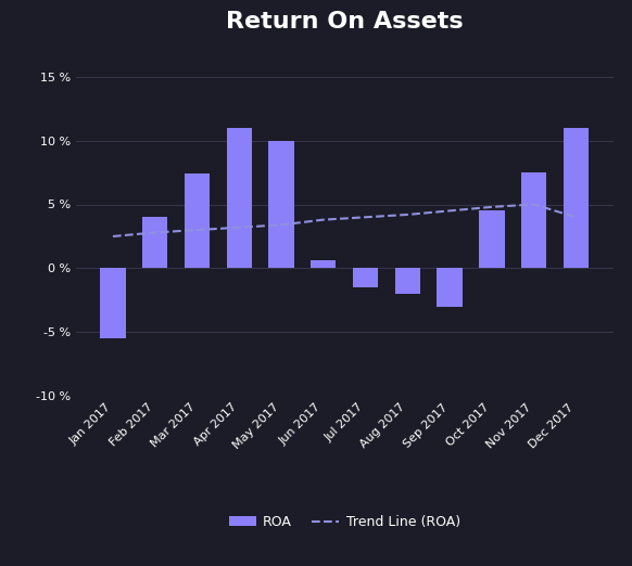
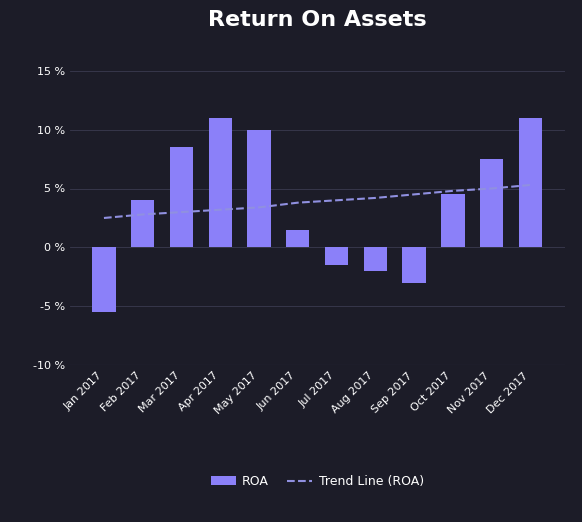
ROA/Mar 2017: 7.4 % -> 8.5 %
ROA/Jun 2017: 0.6 % -> 1.5 %
Trend Line (ROA)/Dec 2017: 4.0 % -> 5.3 %
